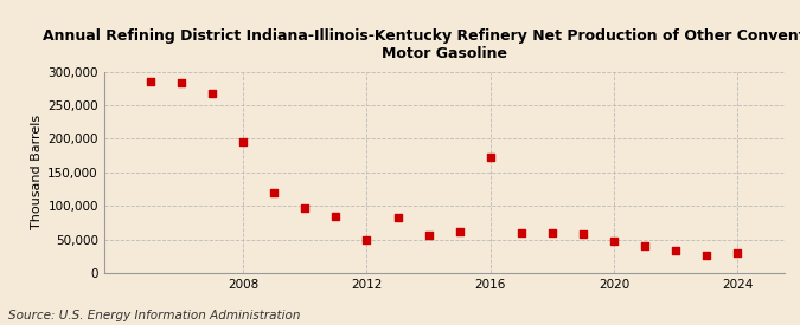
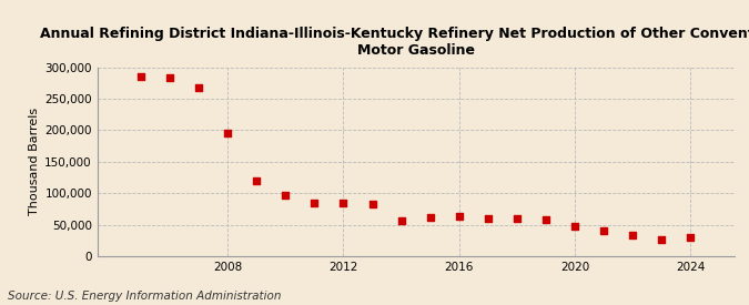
2012: 50,000 -> 85,000
2016: 172,000 -> 63,000
